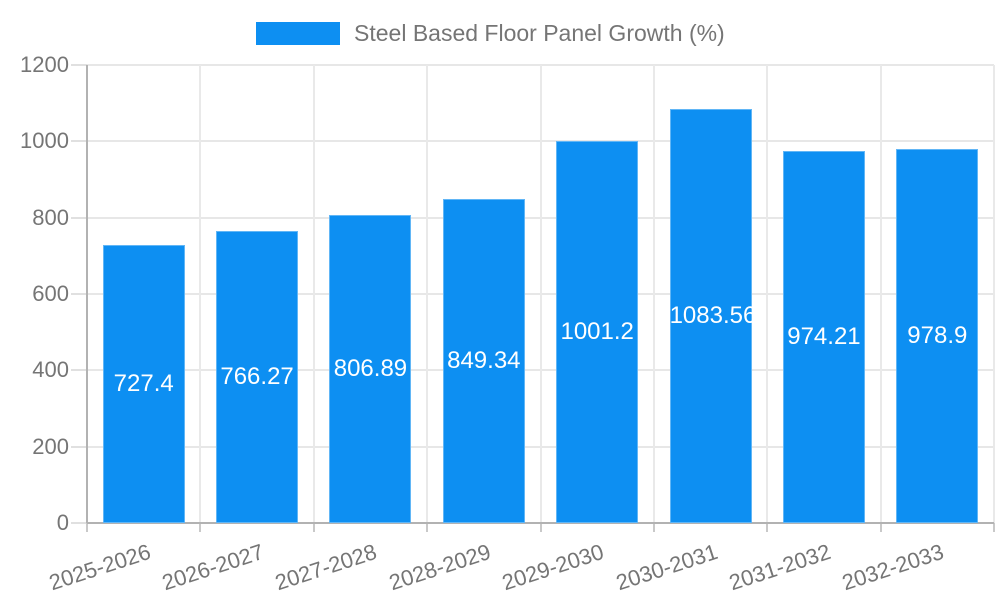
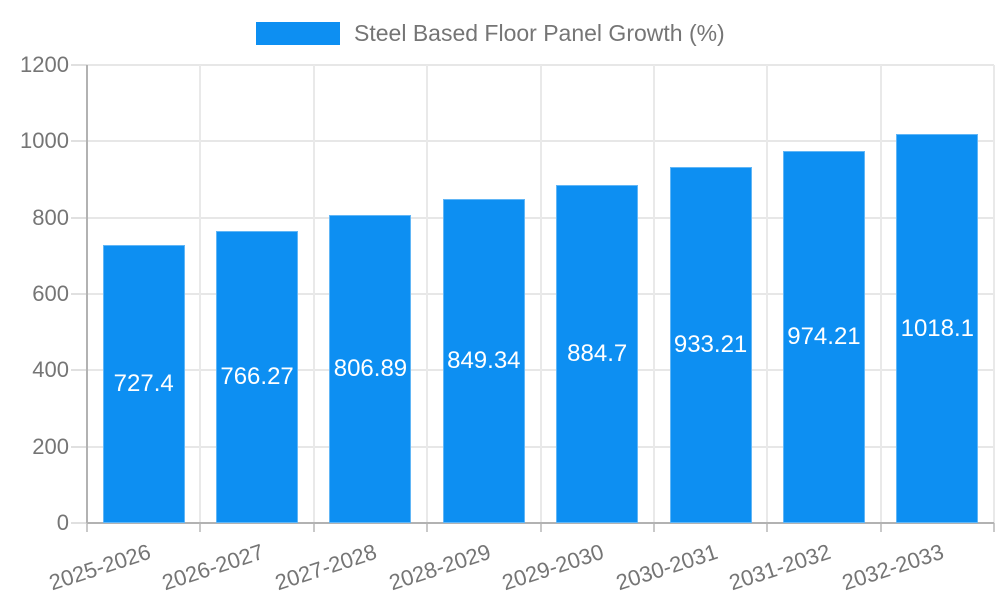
2029-2030: 1001.2 -> 884.7
2030-2031: 1083.56 -> 933.21
2032-2033: 978.9 -> 1018.1
